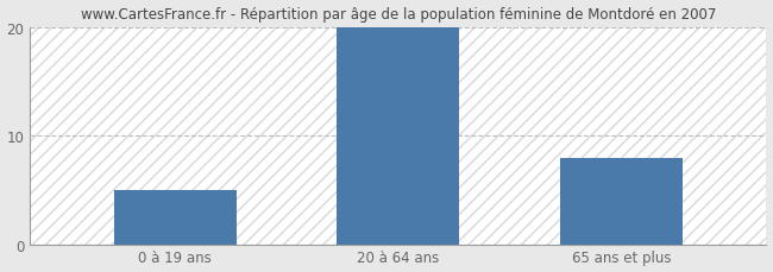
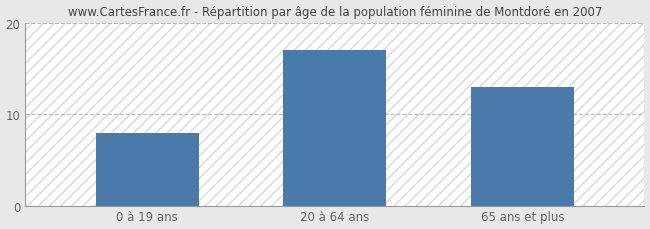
0 à 19 ans: 5 -> 8
20 à 64 ans: 20 -> 17
65 ans et plus: 8 -> 13
